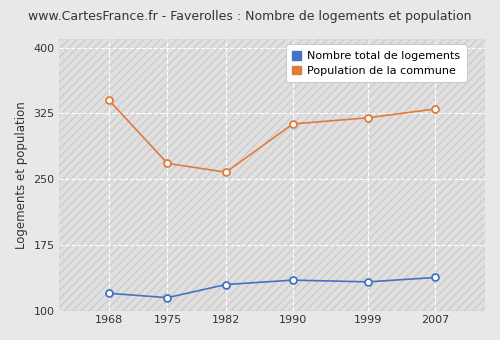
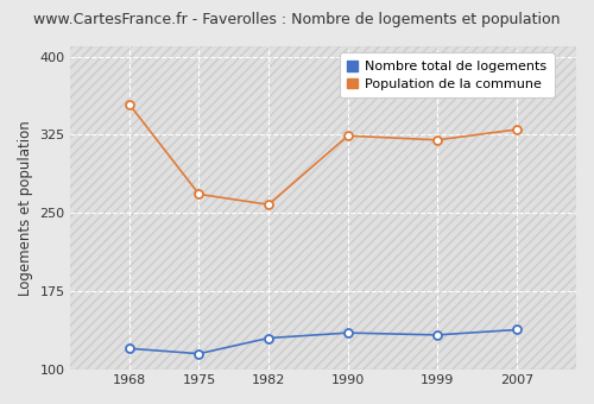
Population de la commune/1968: 340 -> 354
Population de la commune/1990: 313 -> 324
